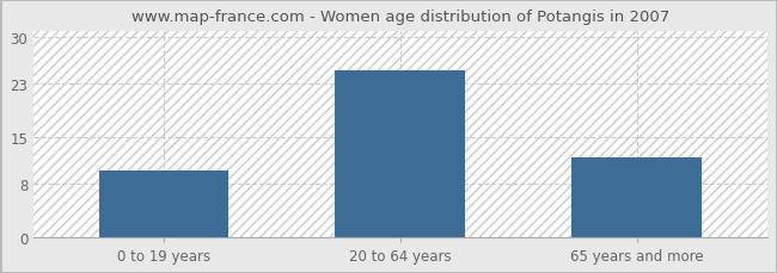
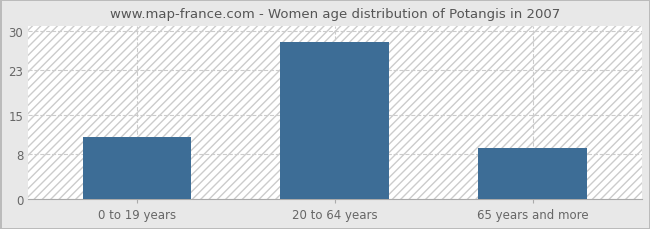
0 to 19 years: 10 -> 11
20 to 64 years: 25 -> 28
65 years and more: 12 -> 9
